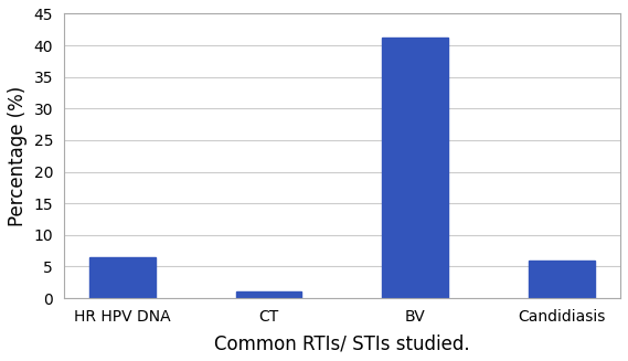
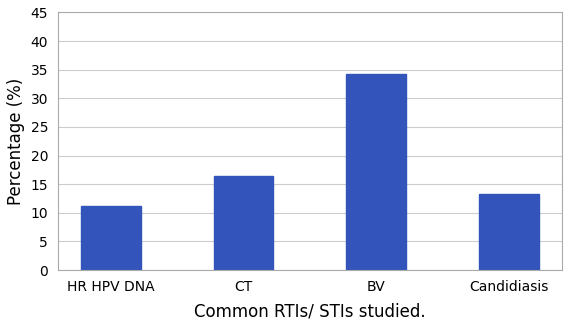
HR HPV DNA: 6.5 -> 11.2
CT: 1.1 -> 16.4
BV: 41.3 -> 34.2
Candidiasis: 6.0 -> 13.2
